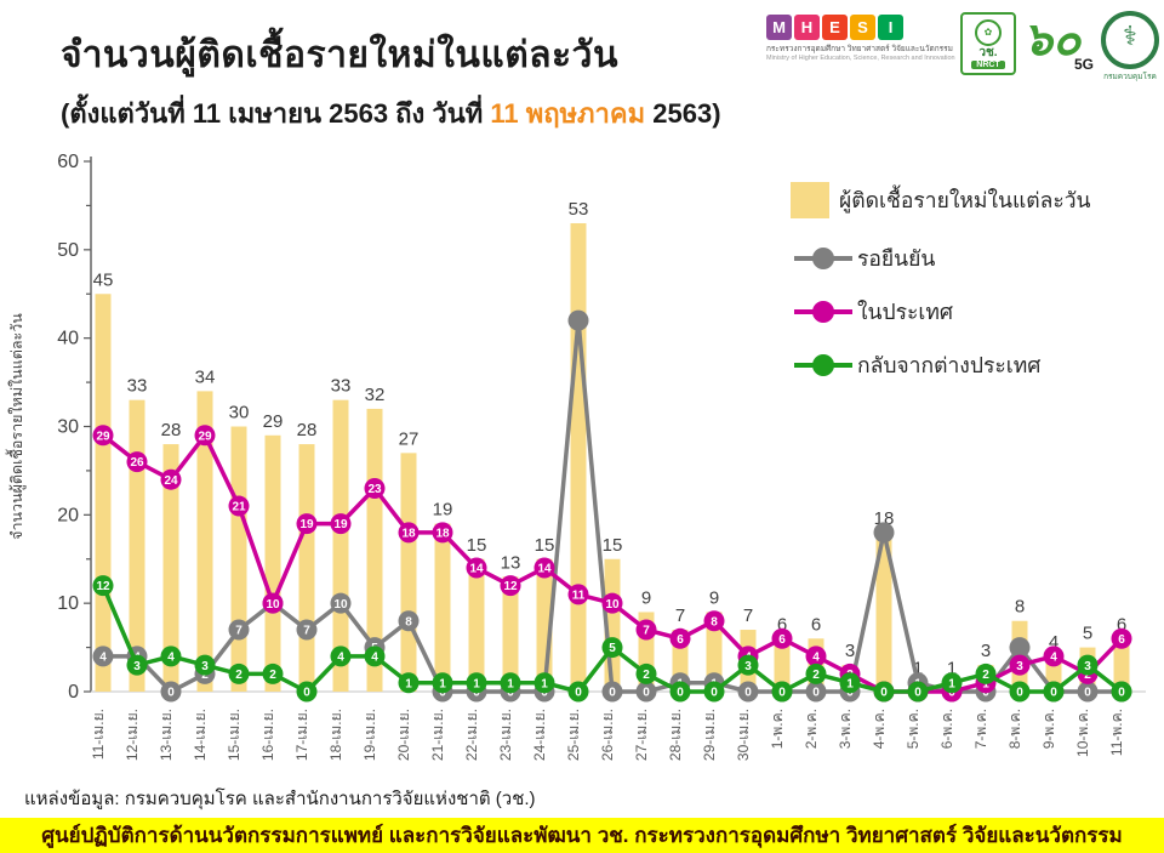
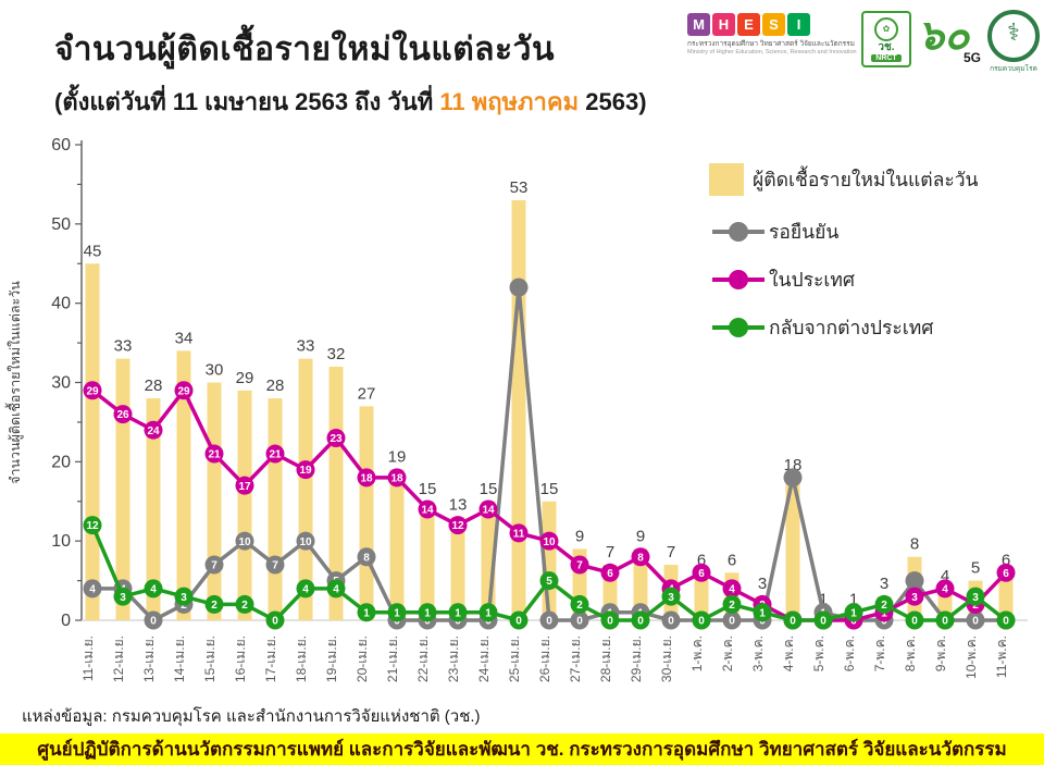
ในประเทศ/16-เม.ย.: 10 -> 17
ในประเทศ/17-เม.ย.: 19 -> 21
